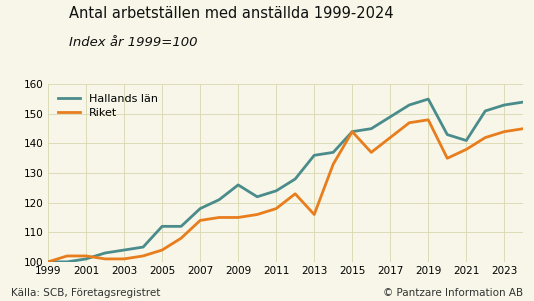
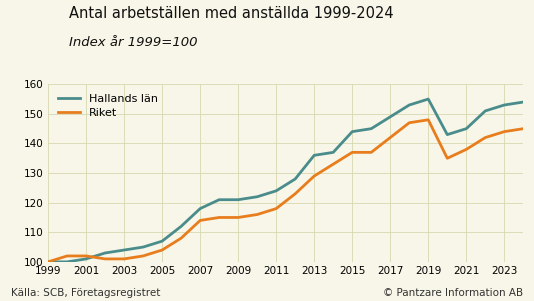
Hallands län/2005: 112 -> 107
Hallands län/2009: 126 -> 121
Riket/2013: 116 -> 129
Riket/2015: 144 -> 137
Hallands län/2021: 141 -> 145
